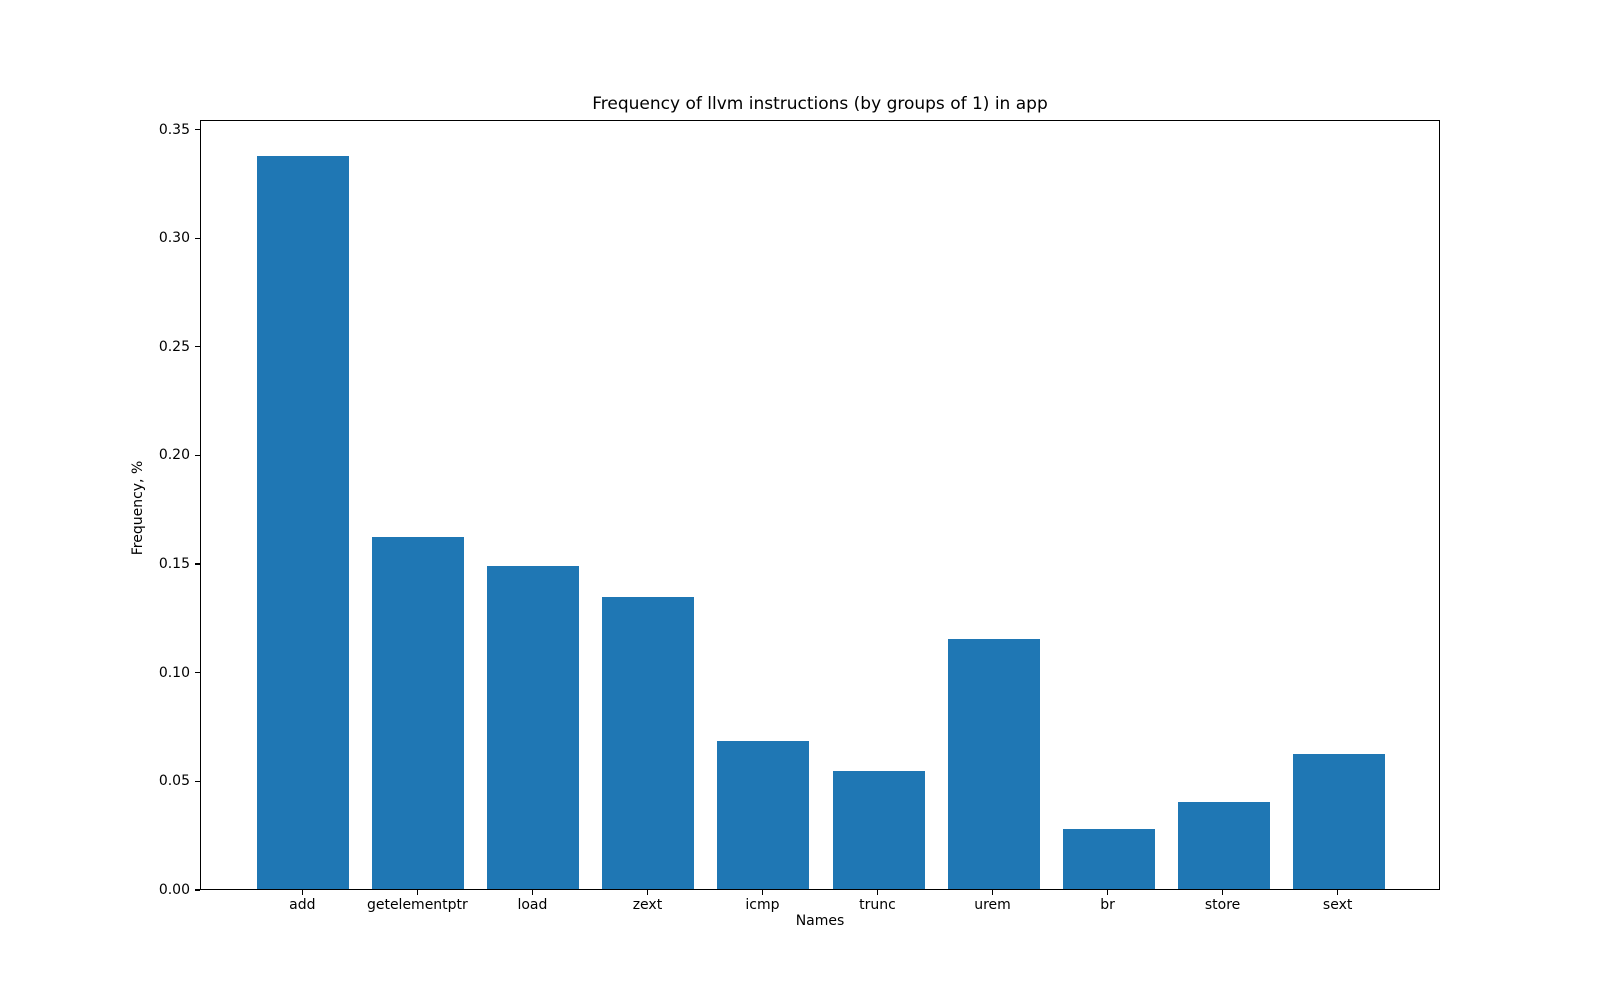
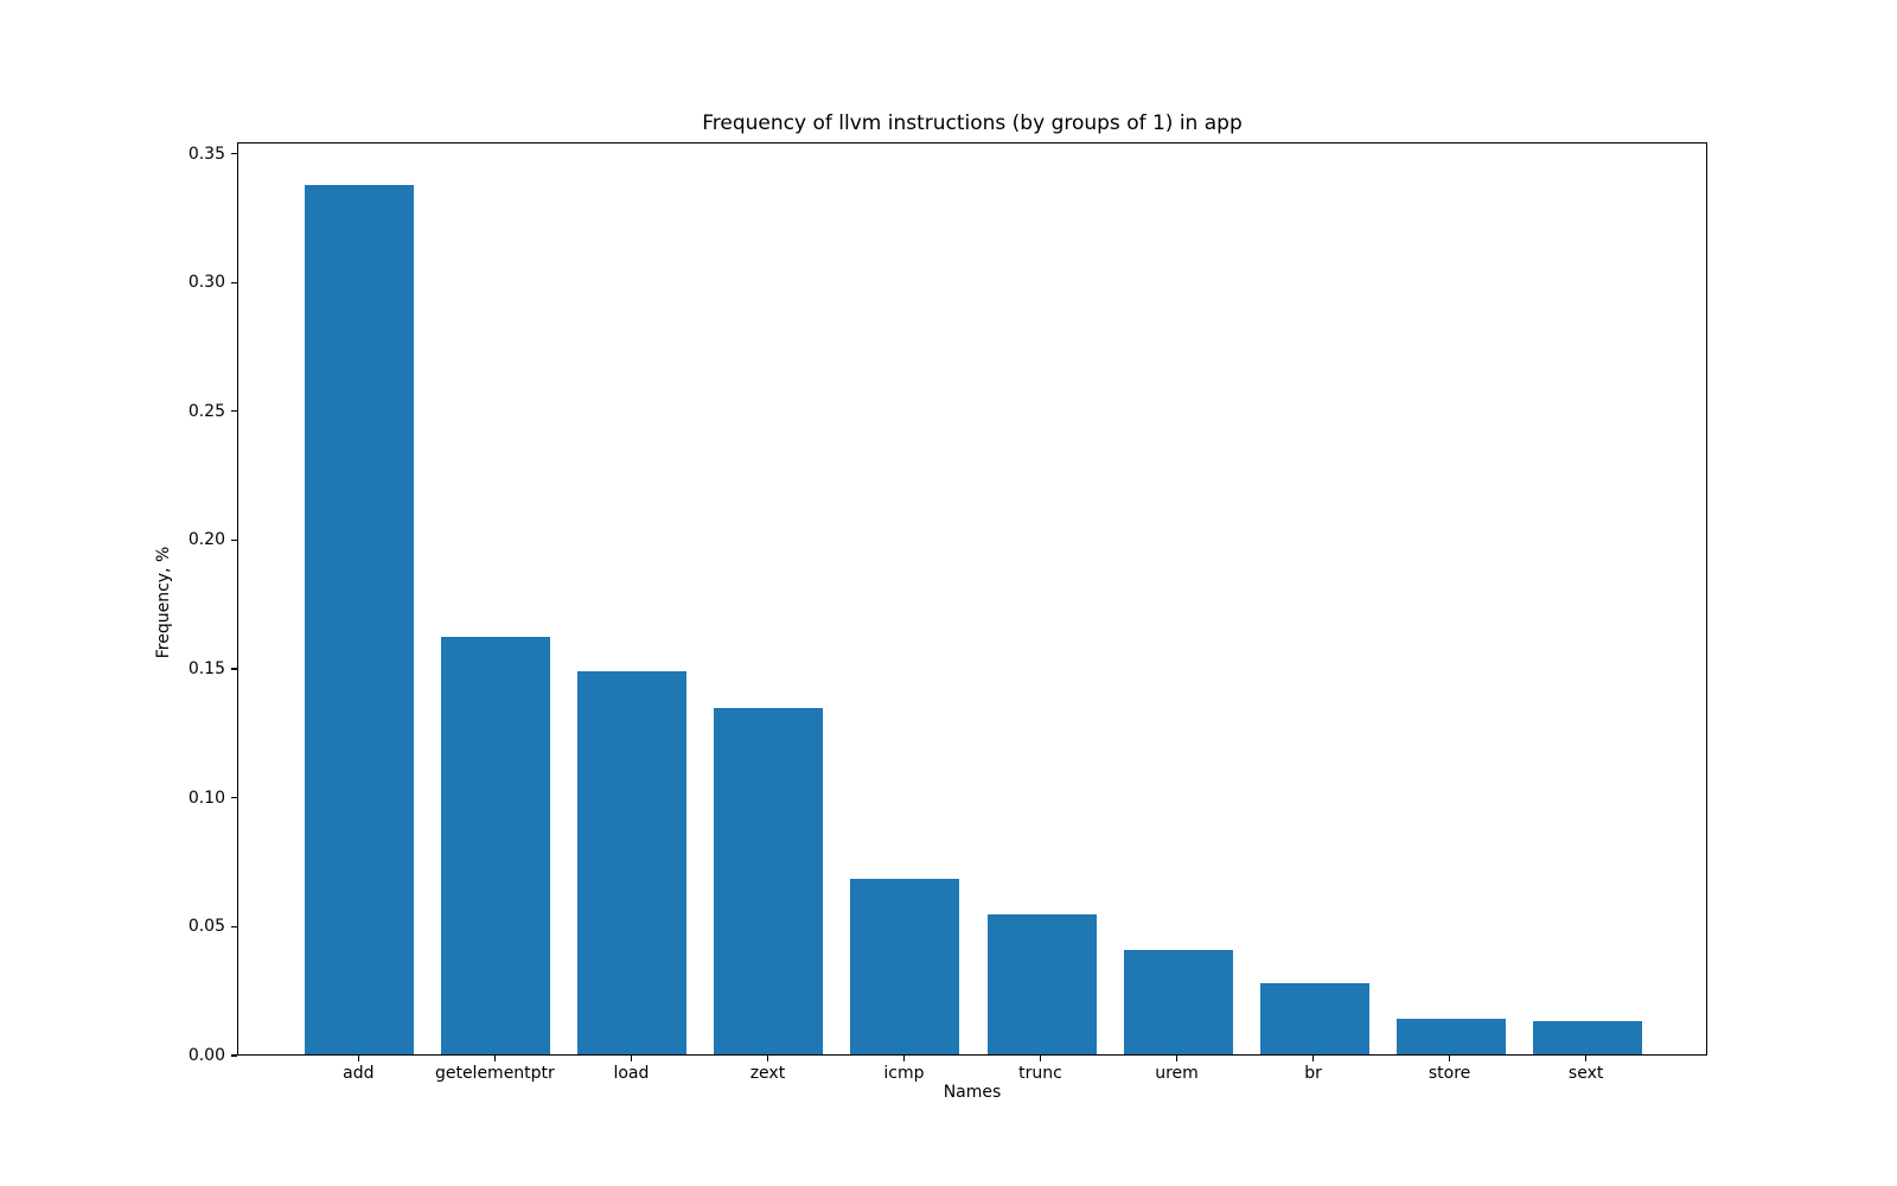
urem: 0.115 -> 0.041
store: 0.040 -> 0.014
sext: 0.062 -> 0.013
